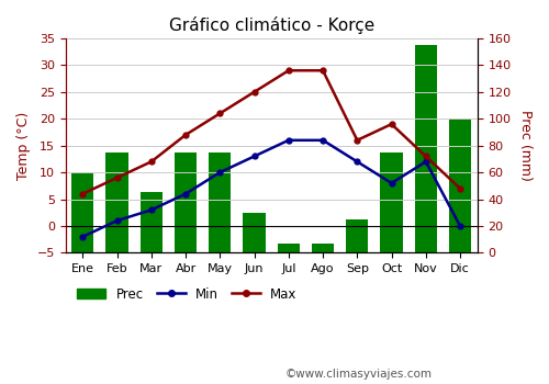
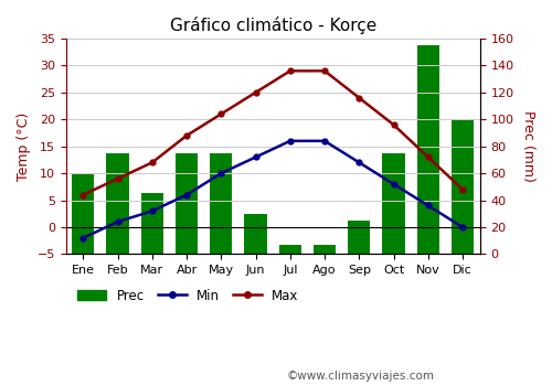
Max/Sep: 16 -> 24
Min/Nov: 12 -> 4
